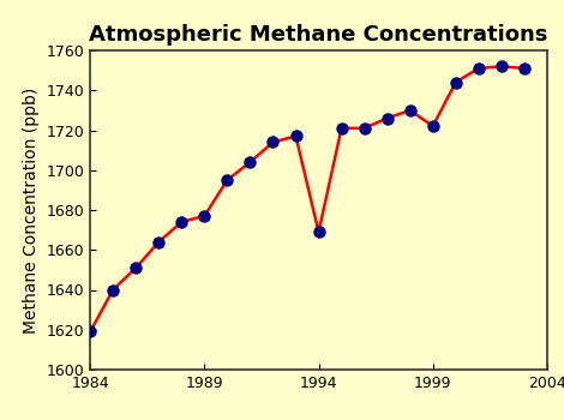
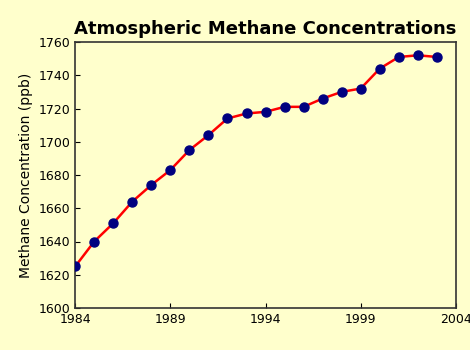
1984: 1619 -> 1625
1989: 1677 -> 1683
1994: 1669 -> 1718
1999: 1722 -> 1732
